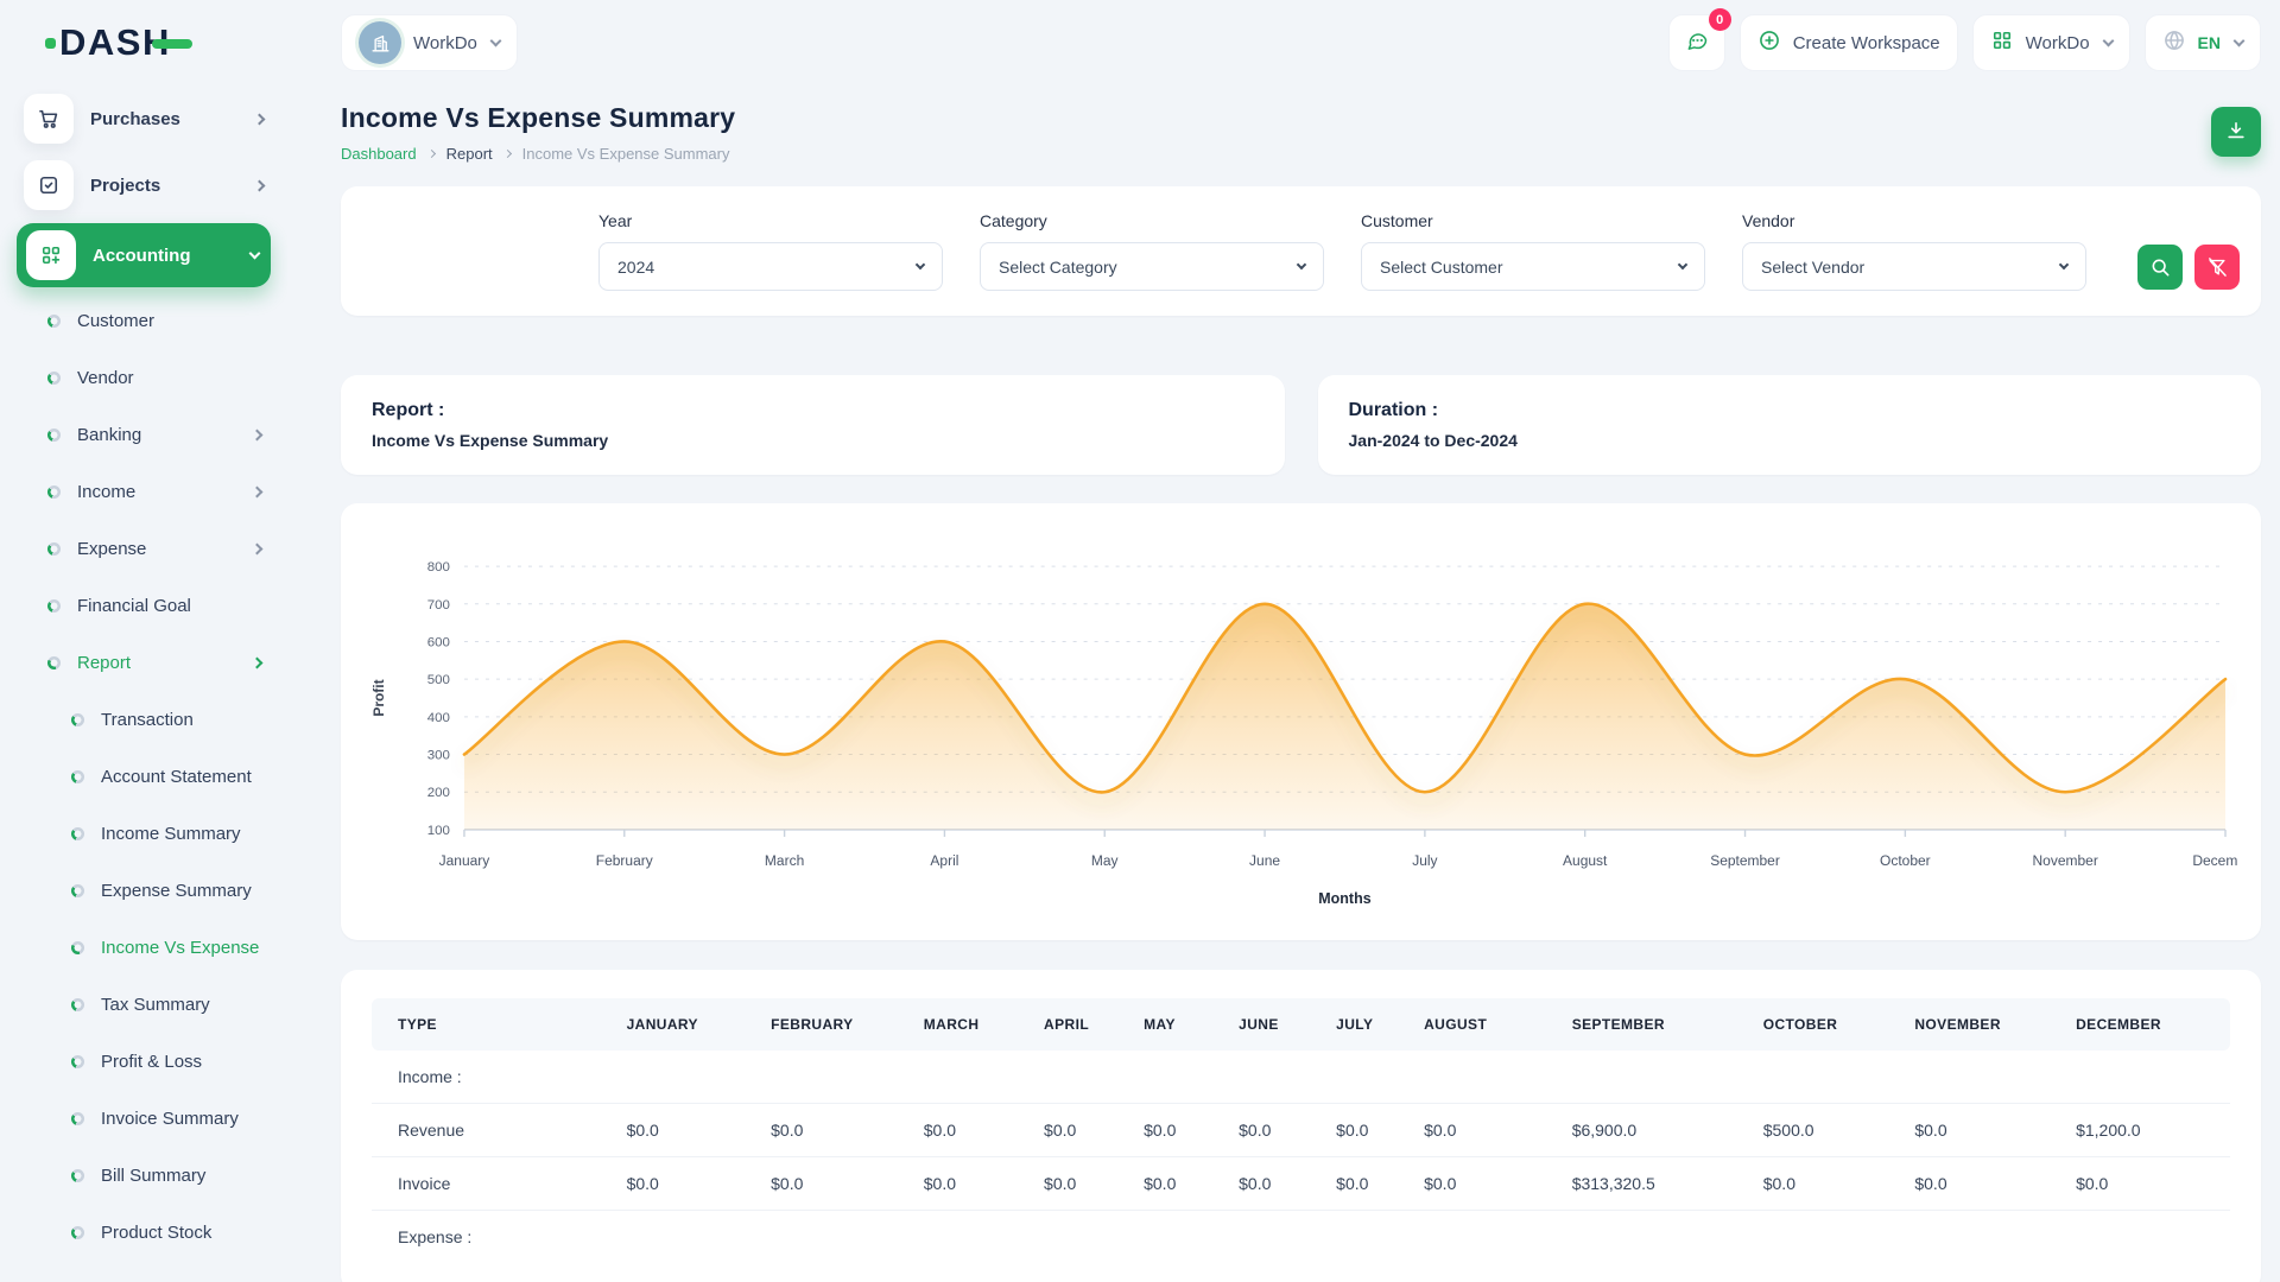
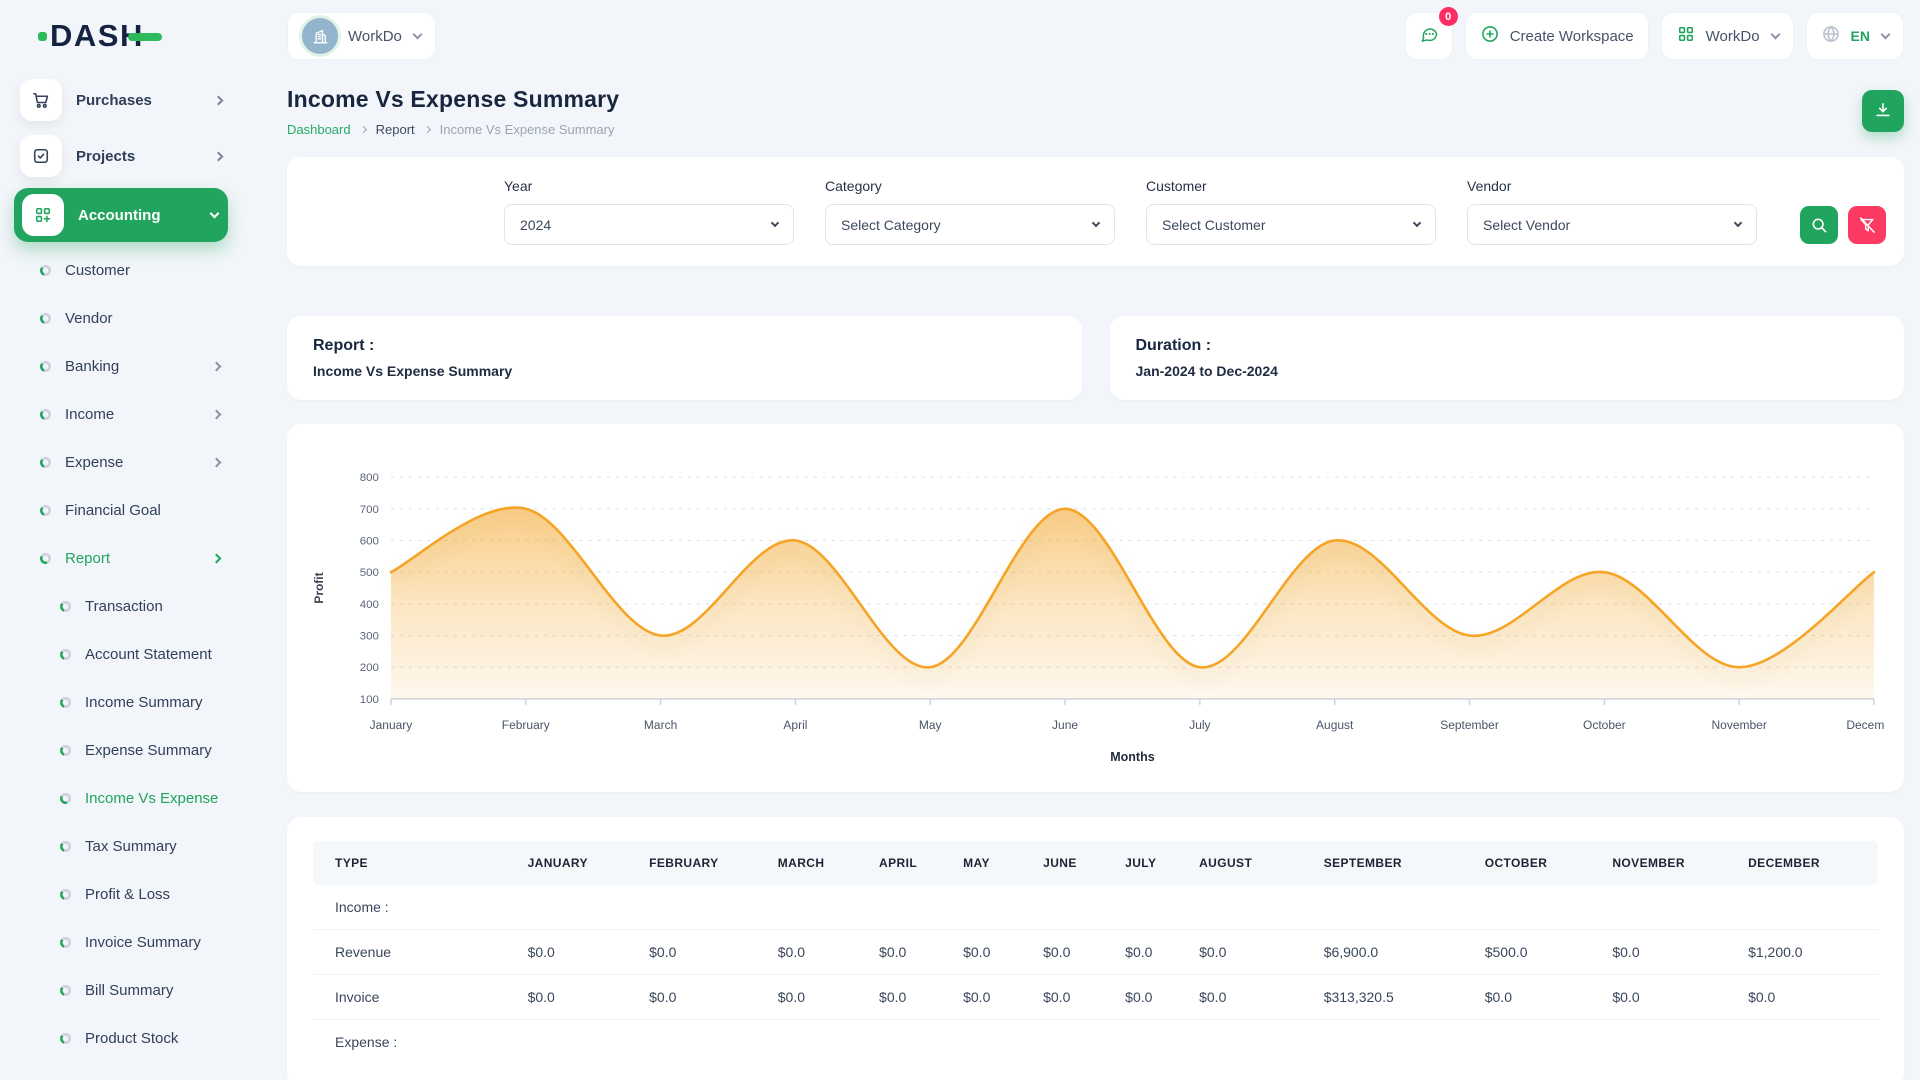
January: 300 -> 500
February: 600 -> 700
August: 700 -> 600
